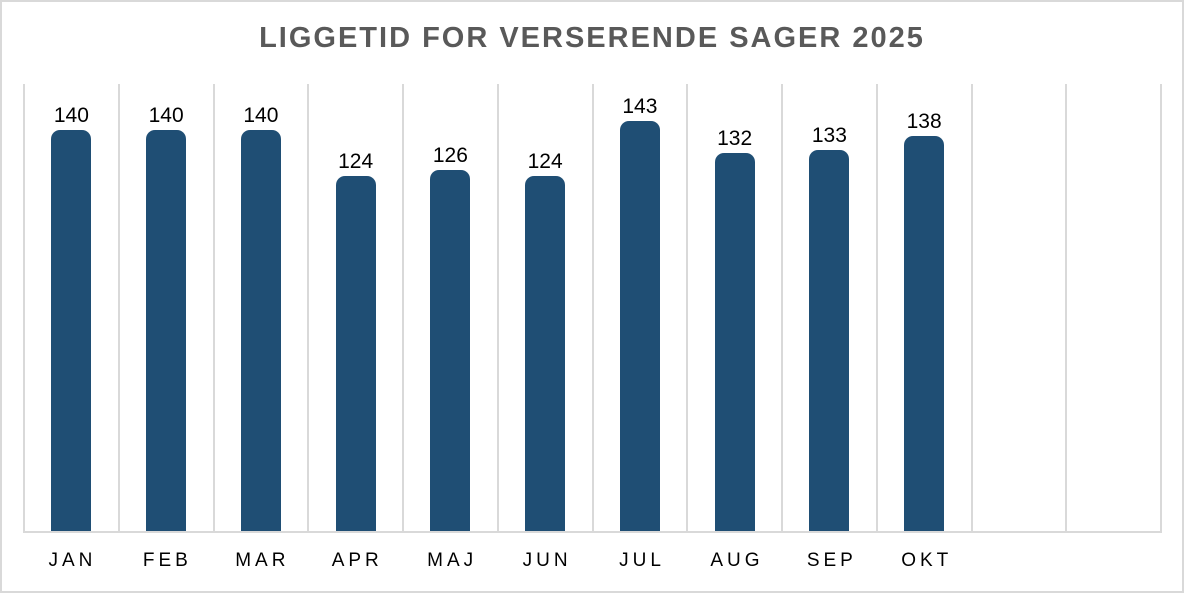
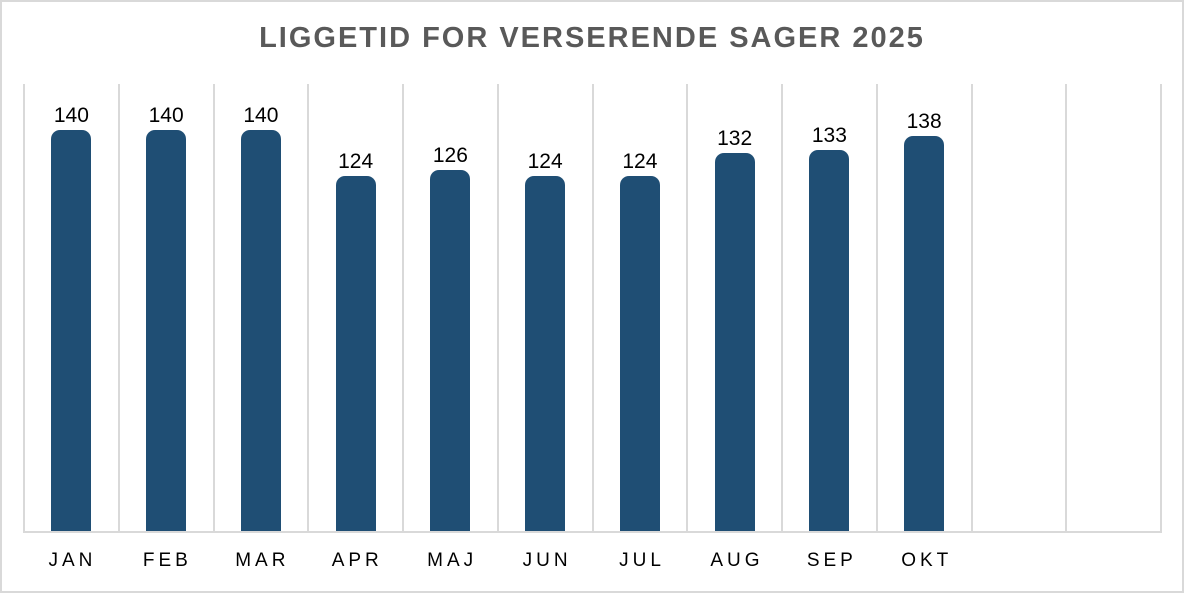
JUL: 143 -> 124
